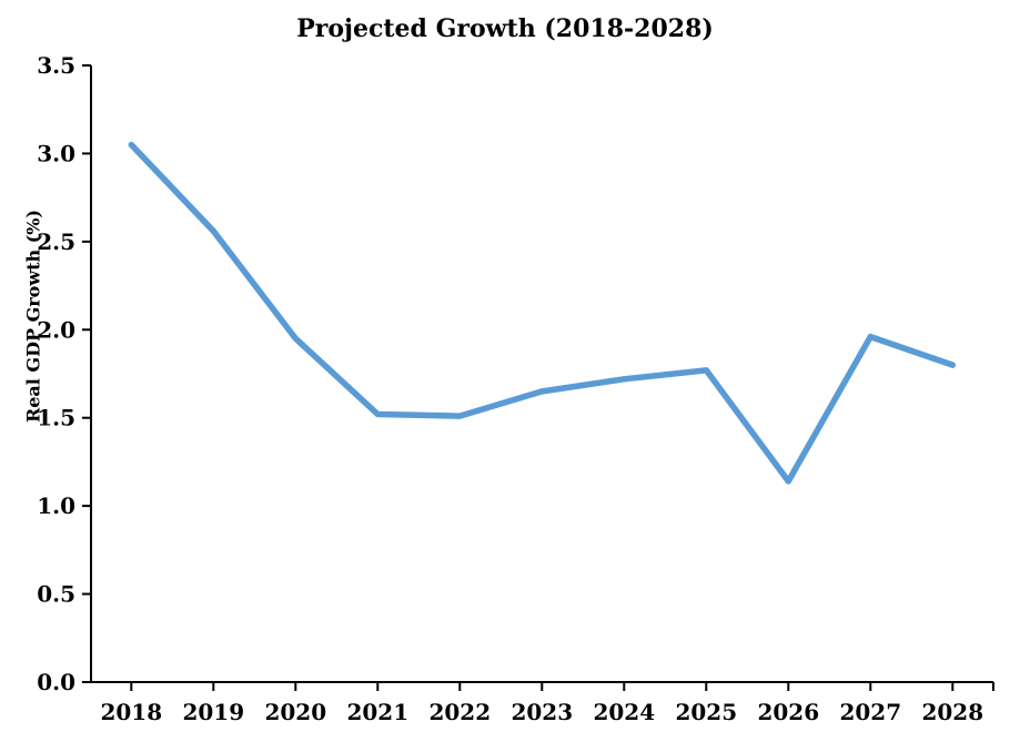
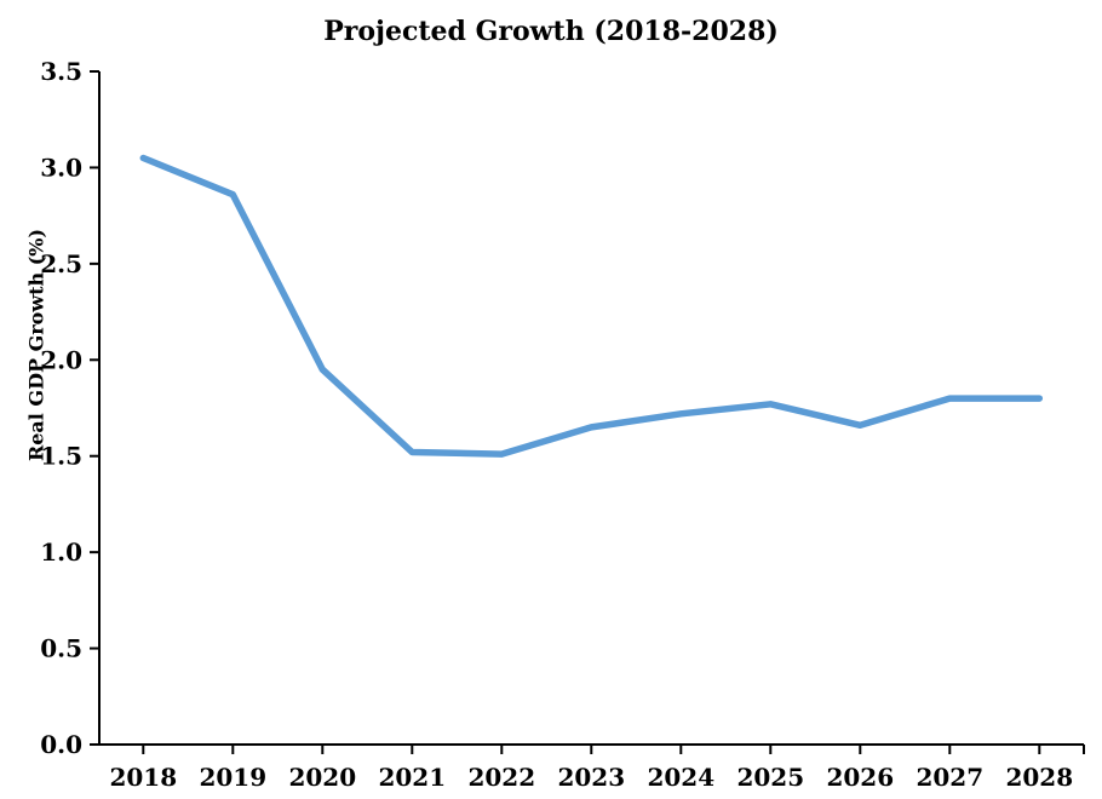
2019: 2.56 -> 2.86
2026: 1.14 -> 1.66
2027: 1.96 -> 1.80
